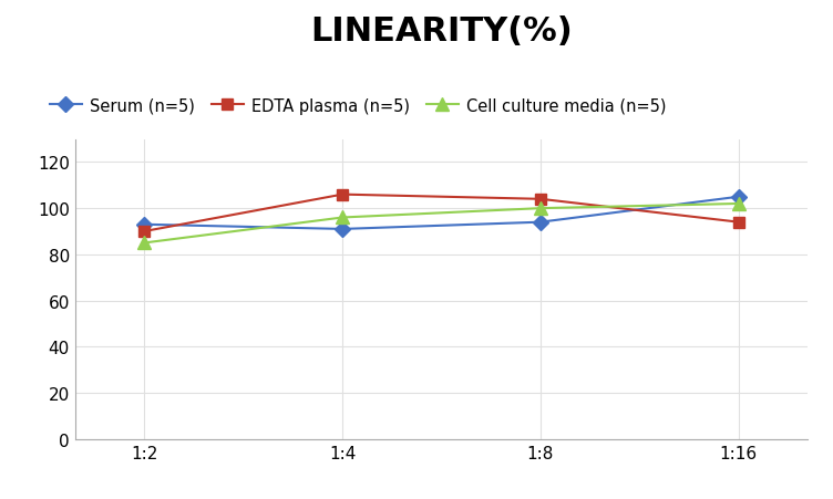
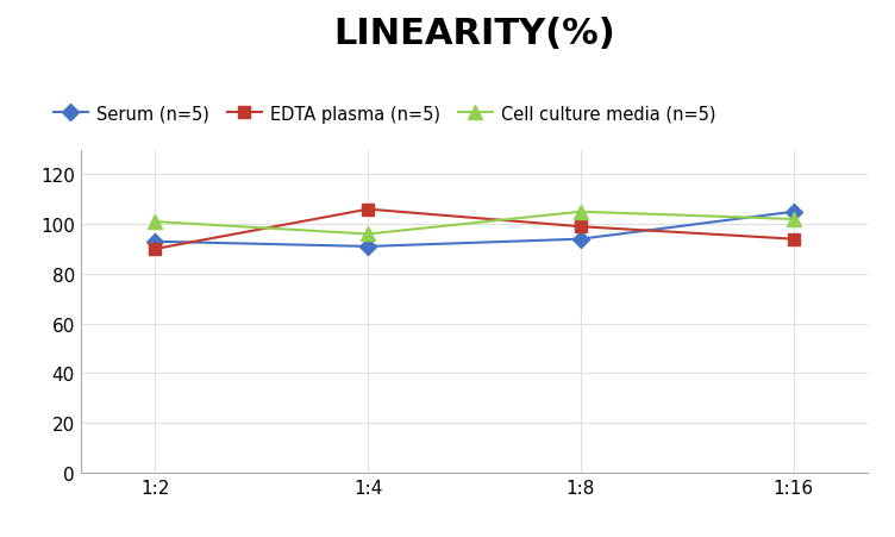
Cell culture media (n=5)/1:2: 85 -> 101
EDTA plasma (n=5)/1:8: 104 -> 99
Cell culture media (n=5)/1:8: 100 -> 105
